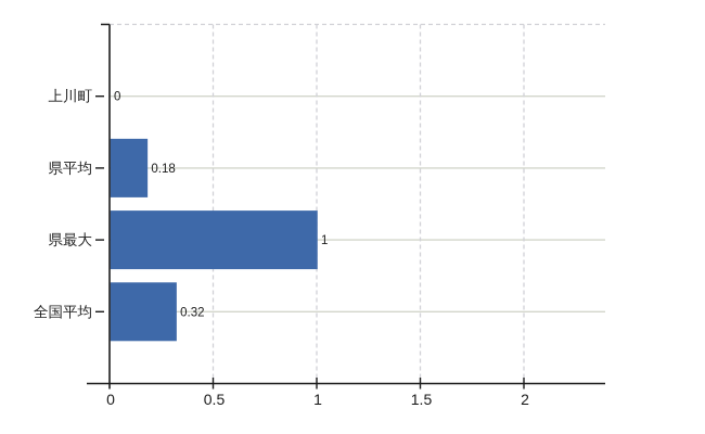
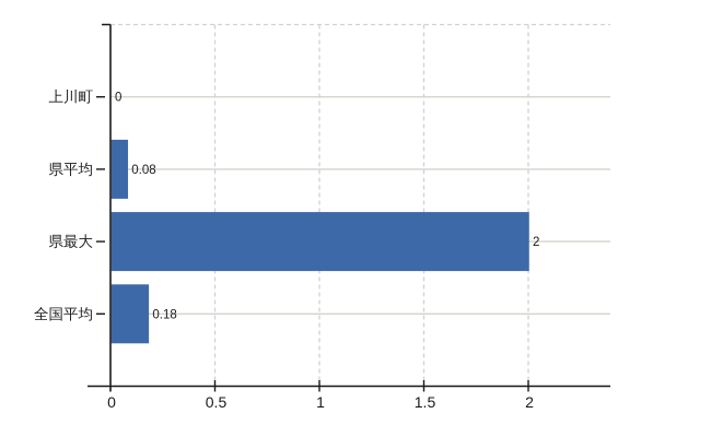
県平均: 0.18 -> 0.08
県最大: 1 -> 2
全国平均: 0.32 -> 0.18
